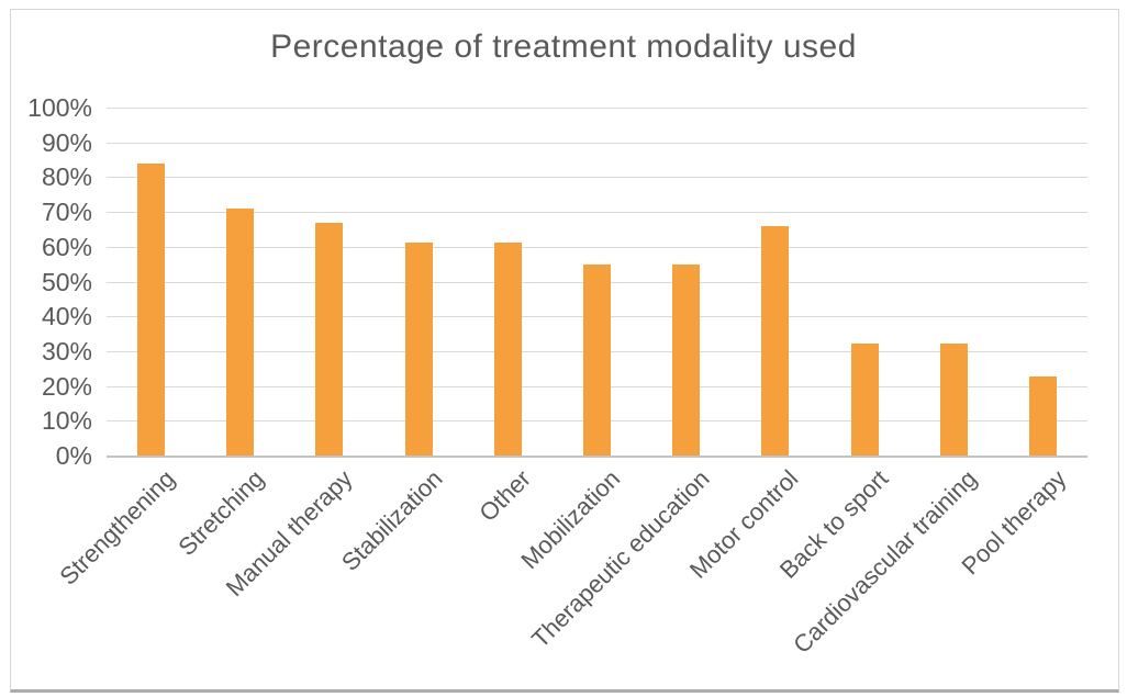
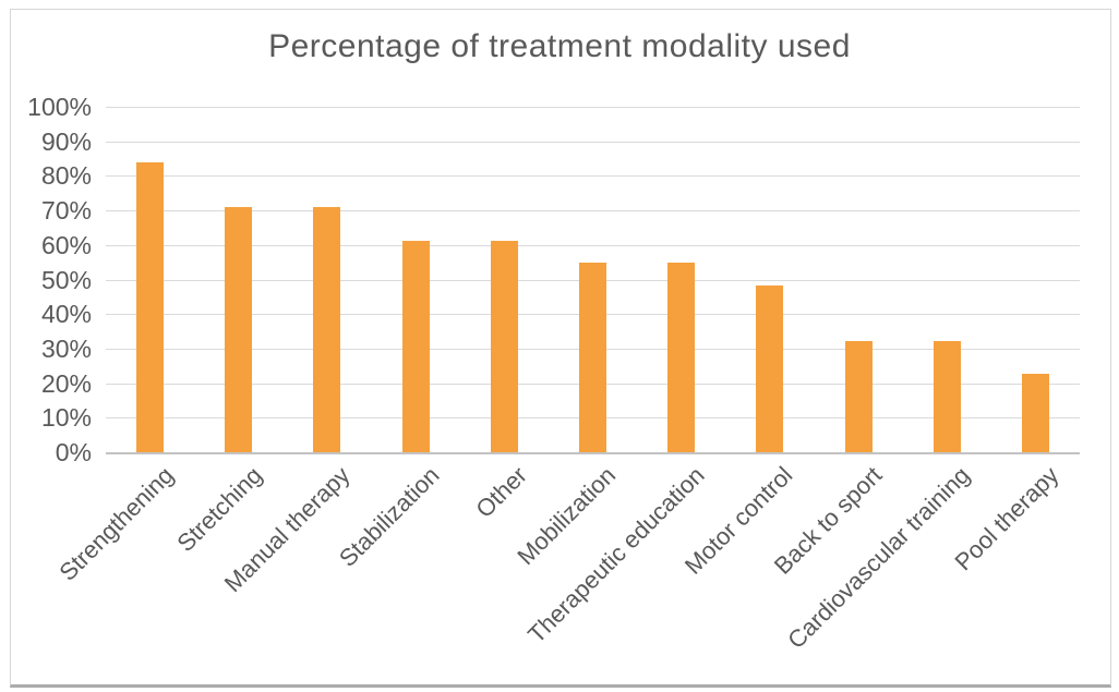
Manual therapy: 67% -> 71%
Motor control: 66% -> 48%
